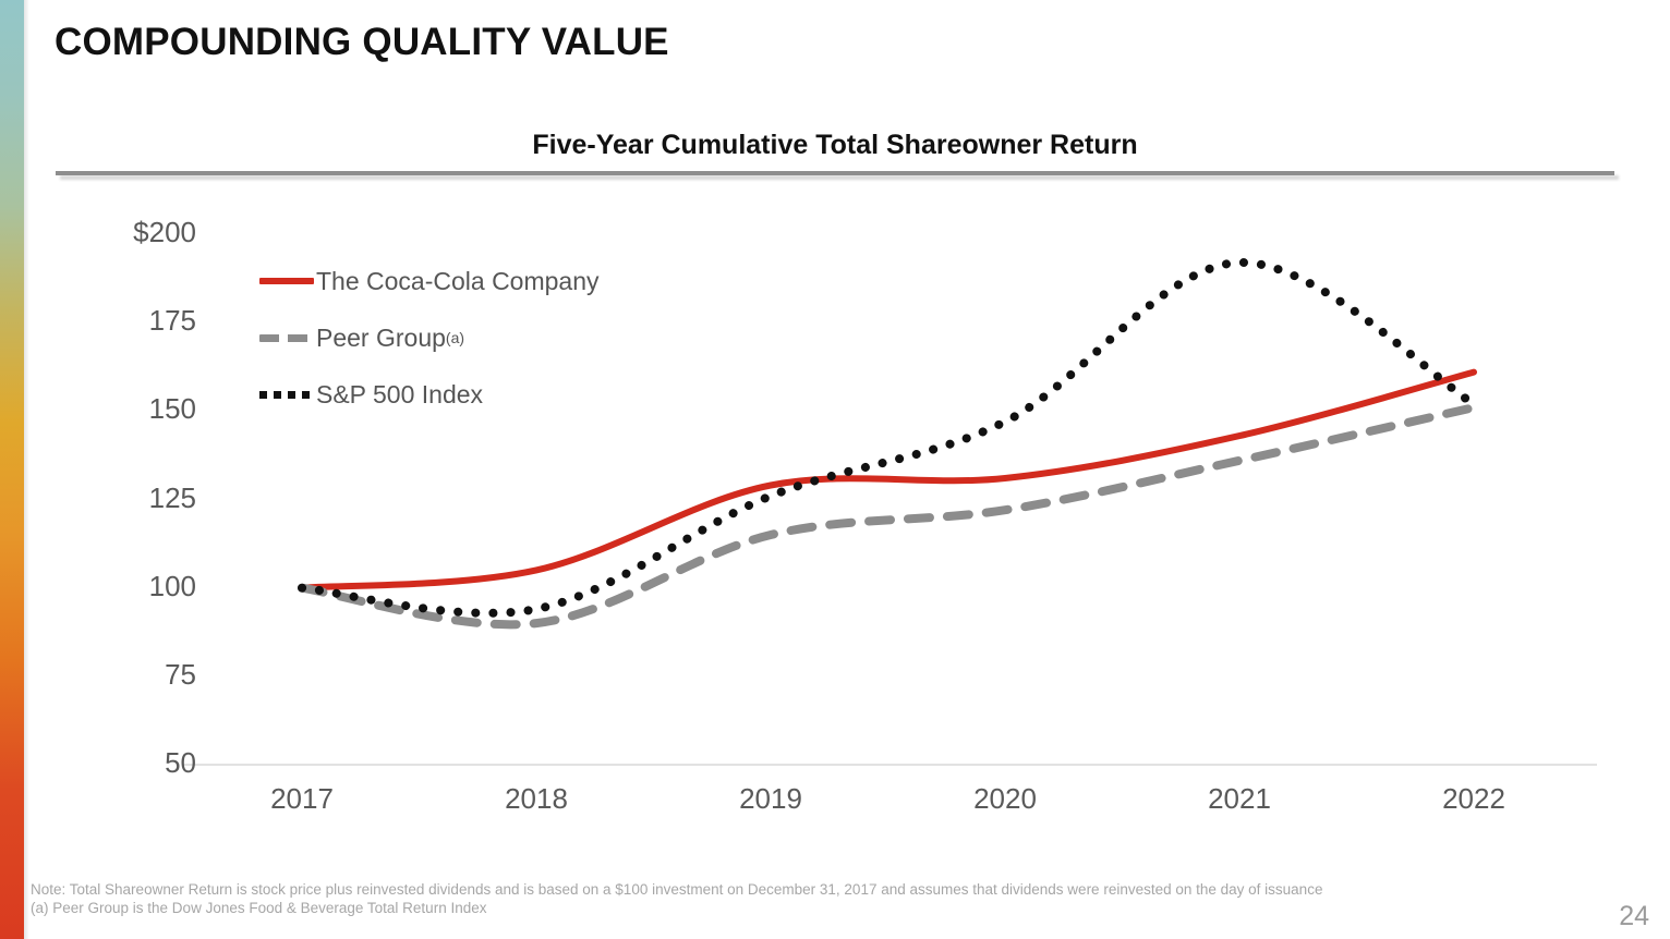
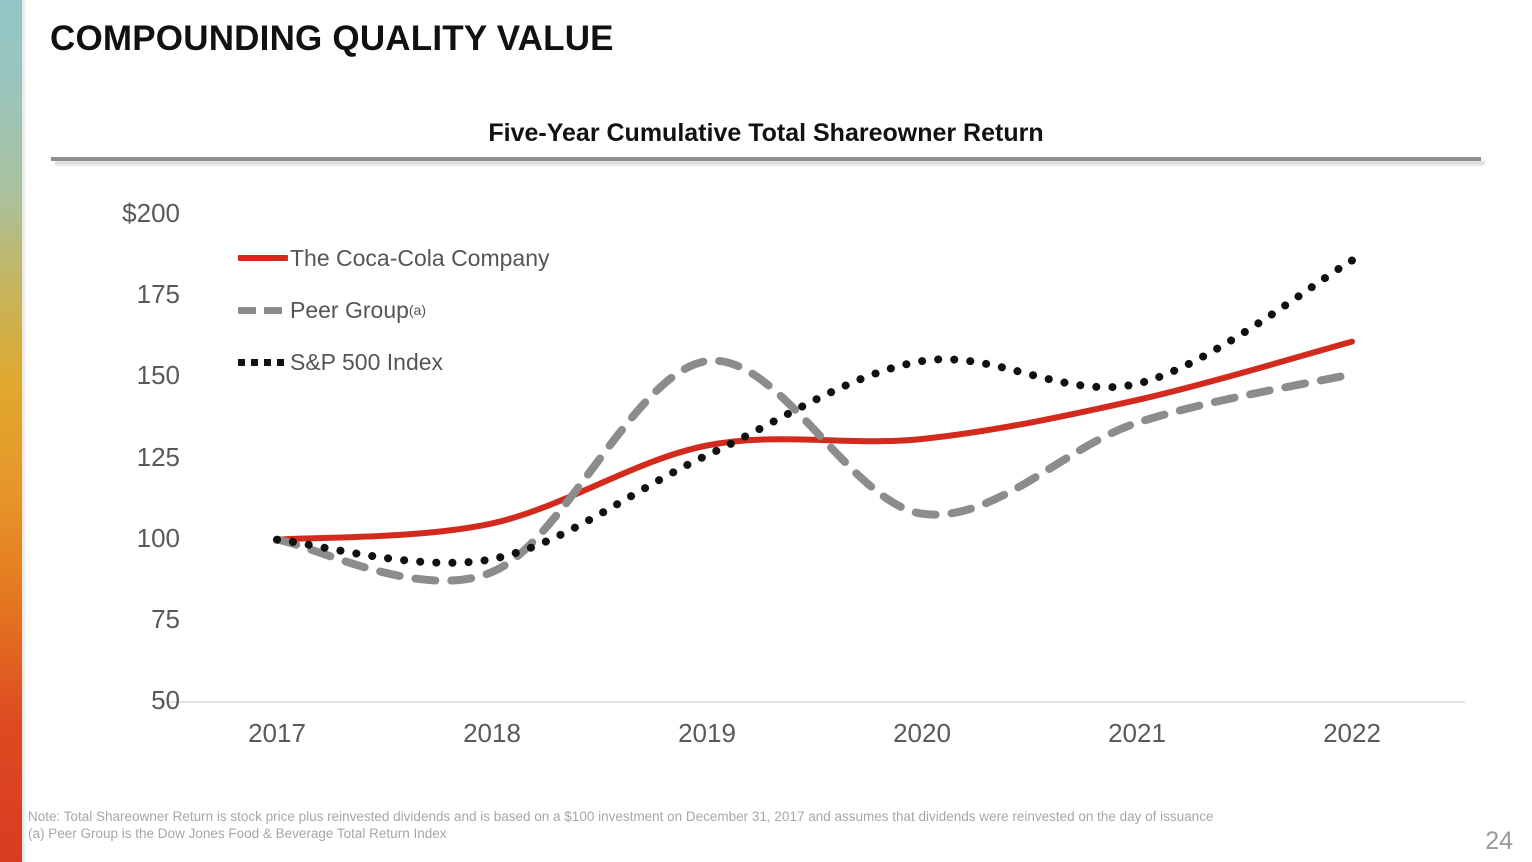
Peer Group/2019: $115 -> $155
Peer Group/2020: $122 -> $108
S&P 500 Index/2020: $147 -> $155
S&P 500 Index/2021: $192 -> $148
S&P 500 Index/2022: $152 -> $186
